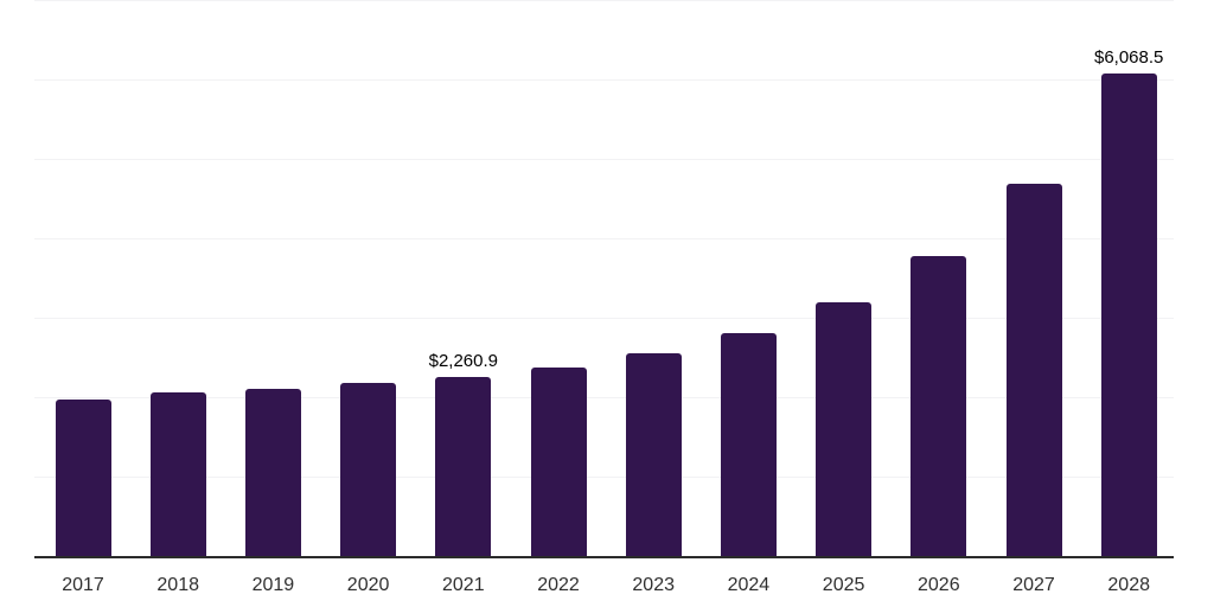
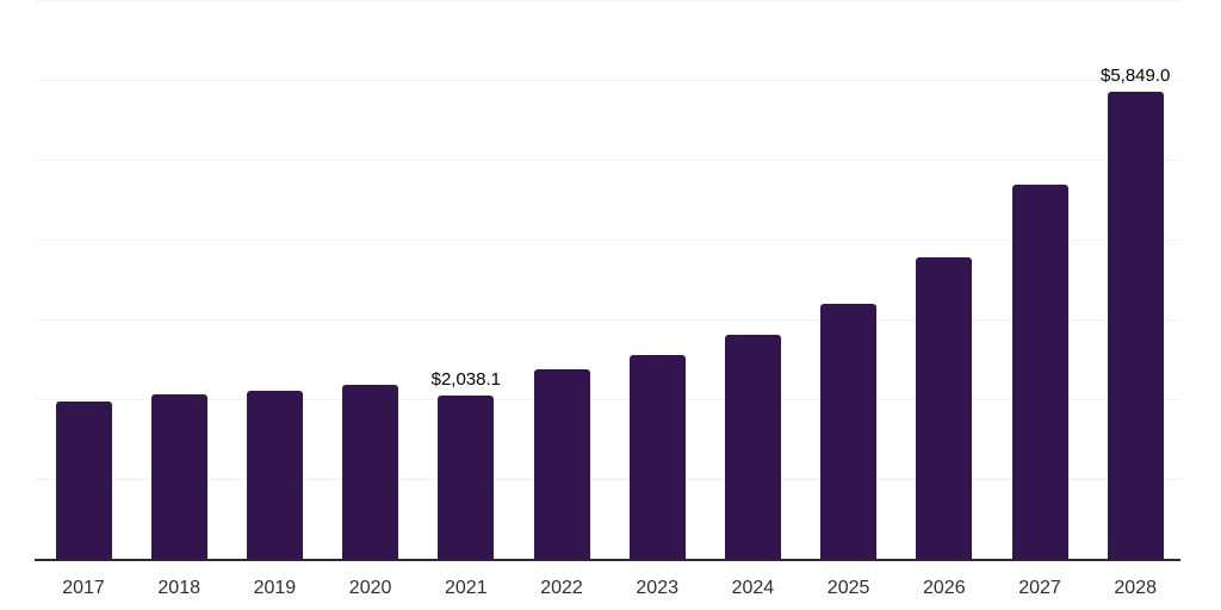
2021: $2,260.9 -> $2,038.1
2028: $6,068.5 -> $5,849.0
